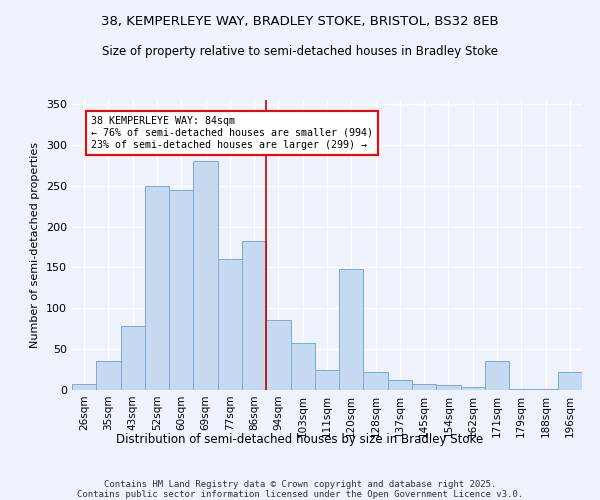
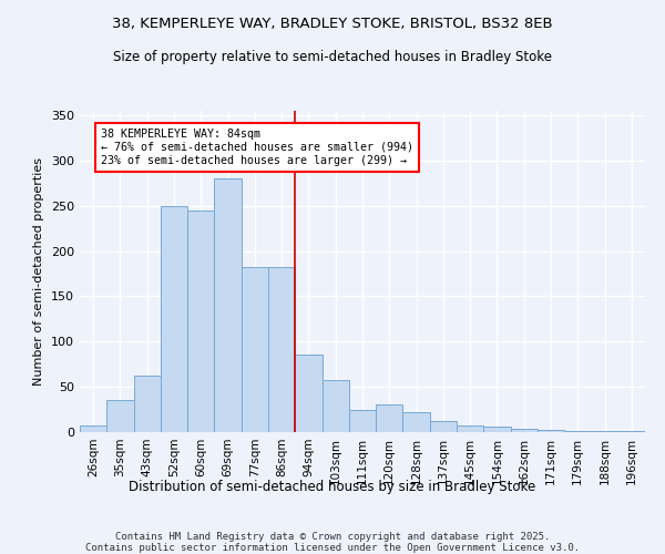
43sqm: 78 -> 63
77sqm: 160 -> 182
120sqm: 148 -> 30
171sqm: 36 -> 2
196sqm: 22 -> 1
